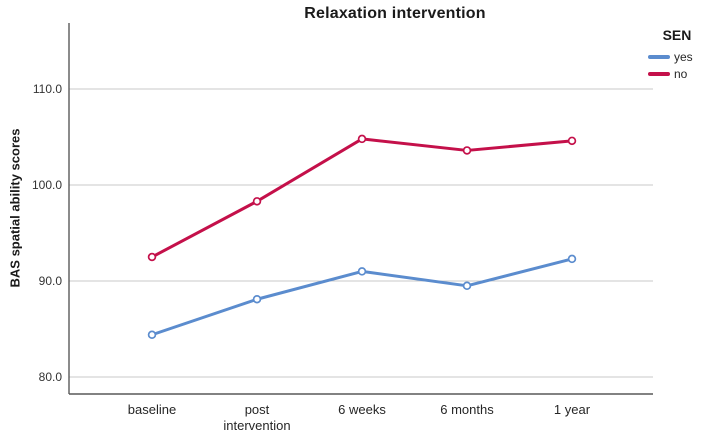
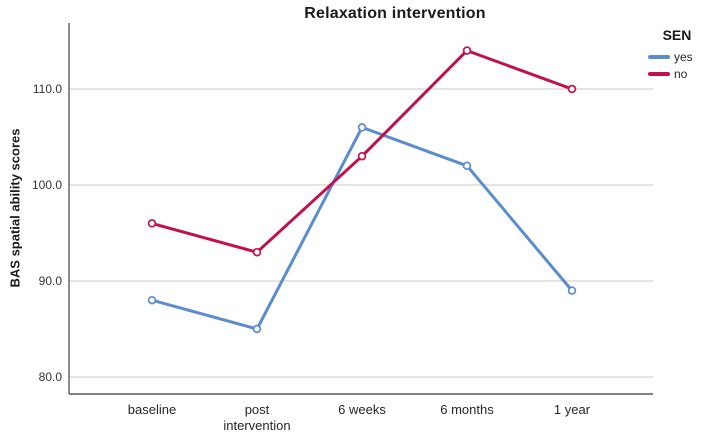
yes/baseline: 84 -> 88
no/baseline: 92 -> 96
yes/post intervention: 88 -> 85
no/post intervention: 98 -> 93
yes/6 weeks: 91 -> 106
no/6 weeks: 105 -> 103
yes/6 months: 90 -> 102
no/6 months: 104 -> 114
yes/1 year: 92 -> 89
no/1 year: 105 -> 110
